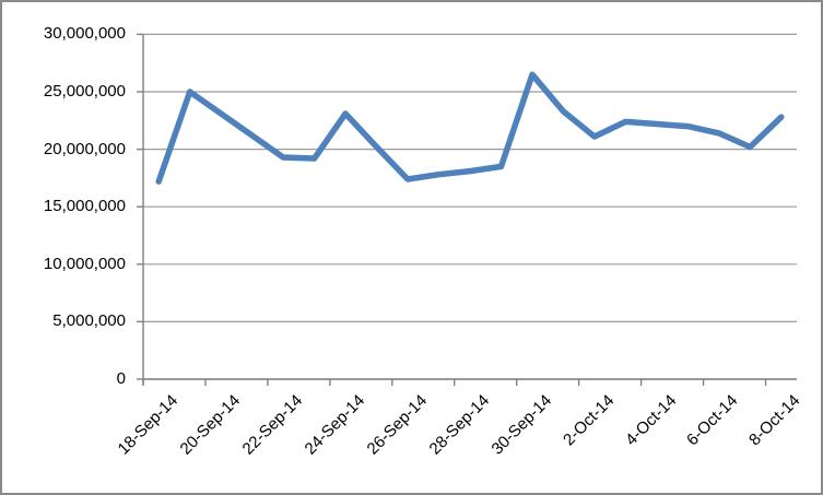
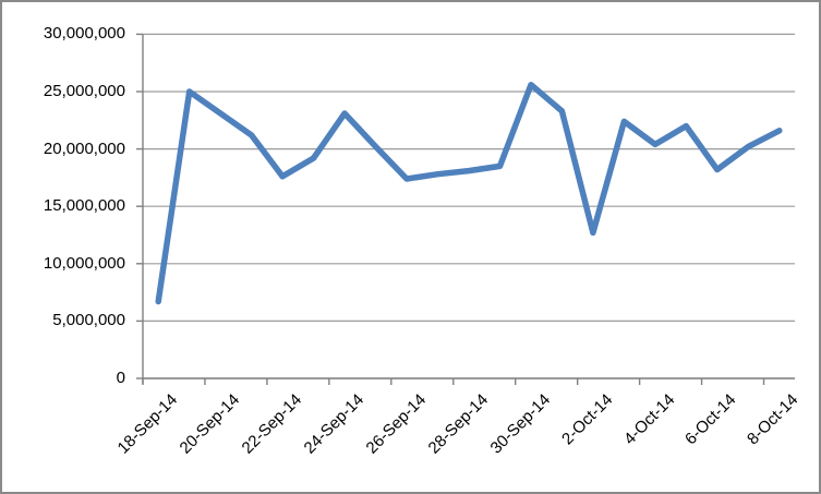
18-Sep-14: 17200000 -> 6700000
22-Sep-14: 19300000 -> 17600000
30-Sep-14: 26500000 -> 25600000
2-Oct-14: 21100000 -> 12700000
4-Oct-14: 22200000 -> 20400000
6-Oct-14: 21400000 -> 18200000
8-Oct-14: 22800000 -> 21600000
